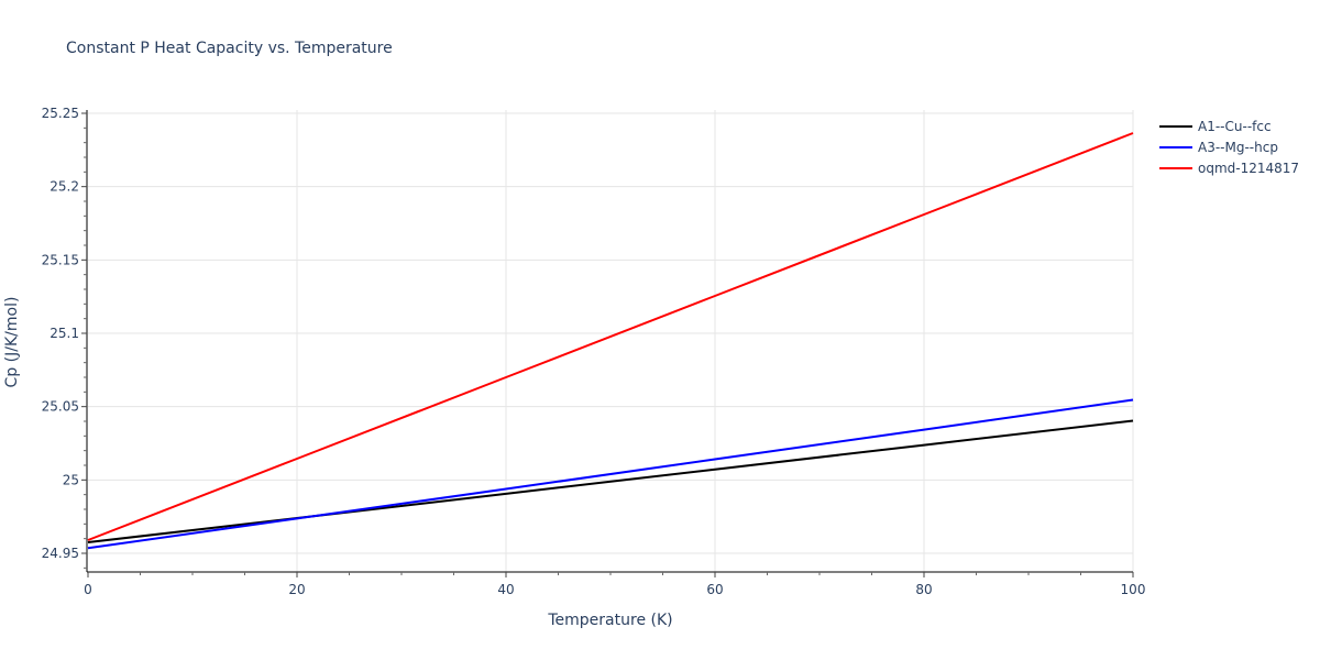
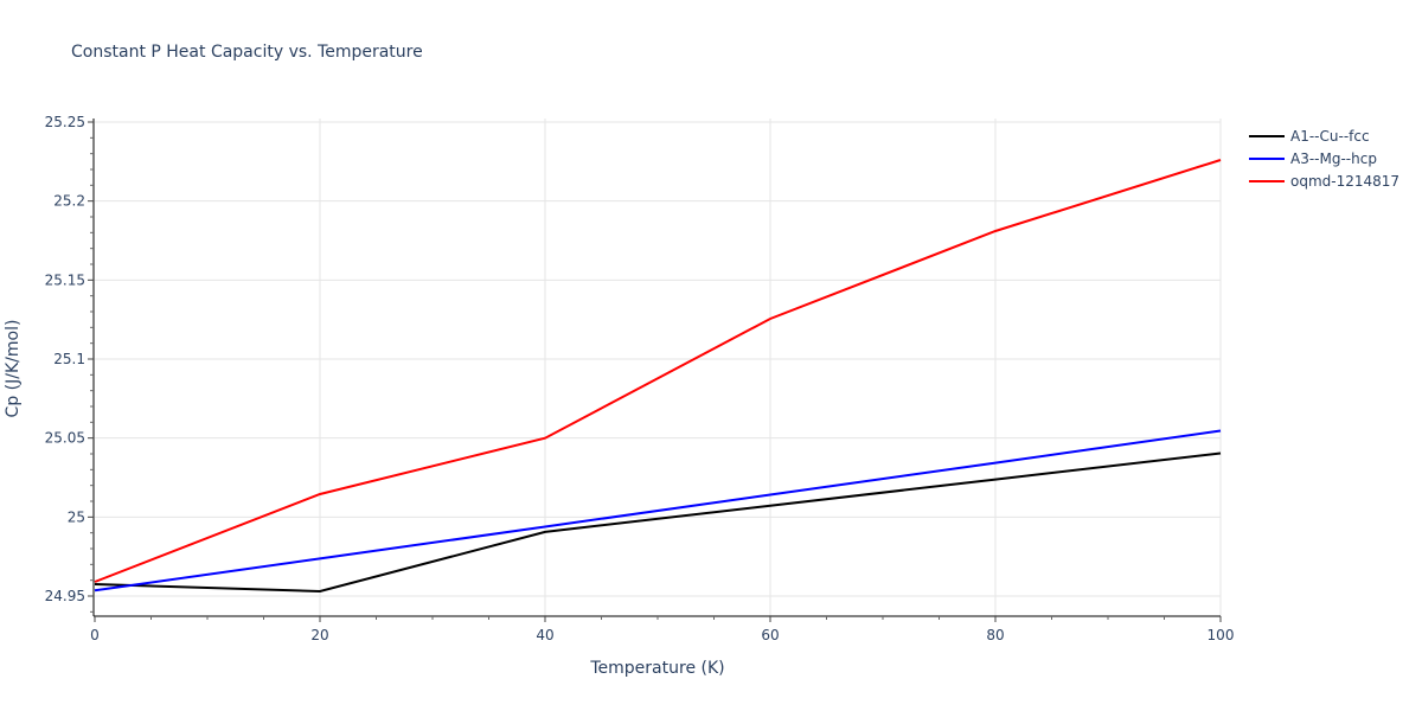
A1--Cu--fcc/20: 24.974 -> 24.953
oqmd-1214817/40: 25.070 -> 25.050
oqmd-1214817/100: 25.236 -> 25.226
